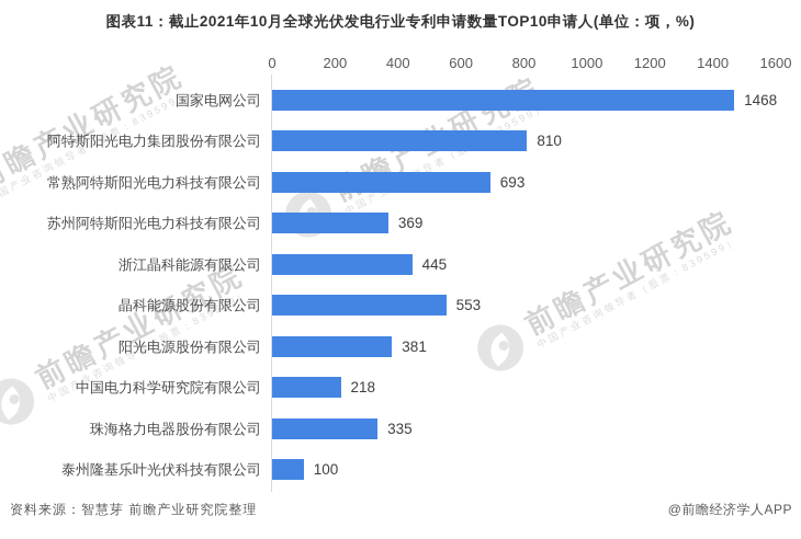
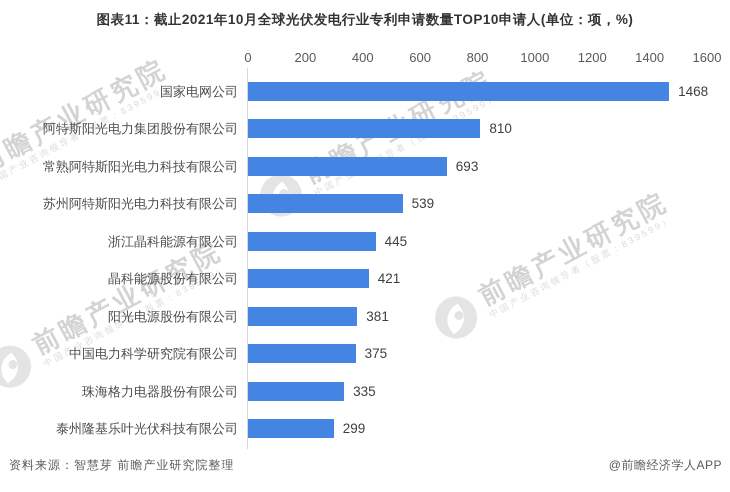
苏州阿特斯阳光电力科技有限公司: 369 -> 539
晶科能源股份有限公司: 553 -> 421
中国电力科学研究院有限公司: 218 -> 375
泰州隆基乐叶光伏科技有限公司: 100 -> 299
